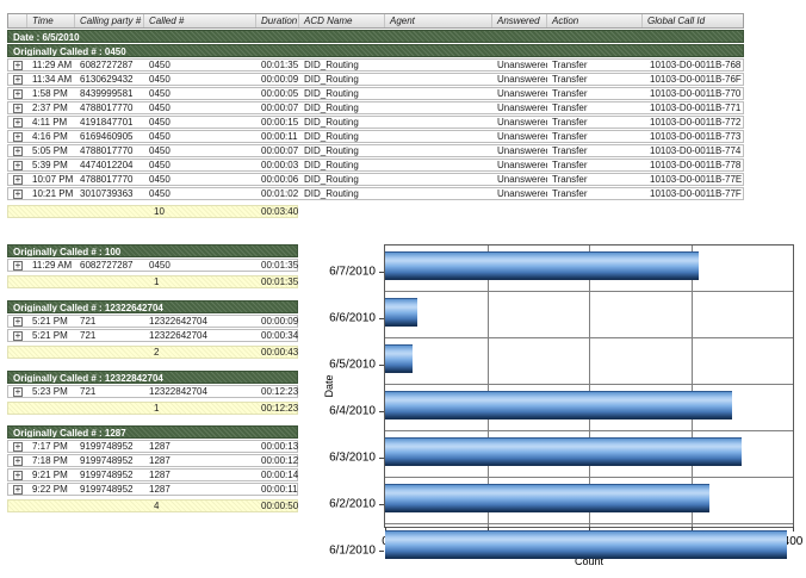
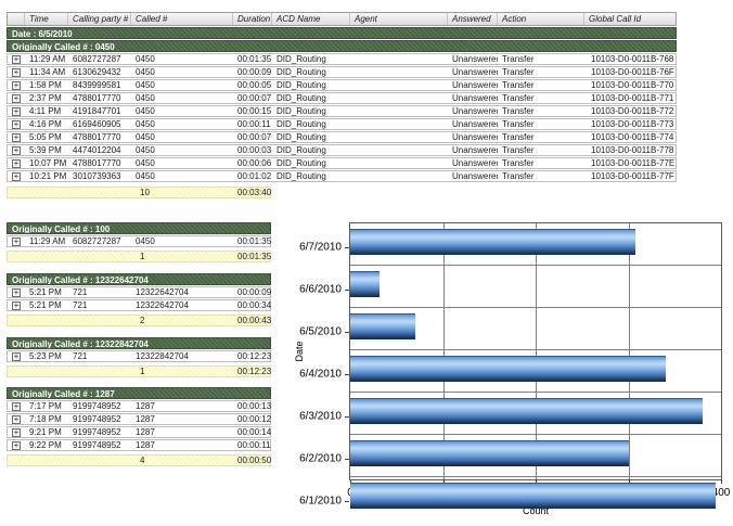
6/5/2010: 30 -> 70
6/3/2010: 350 -> 380
6/2/2010: 320 -> 300
